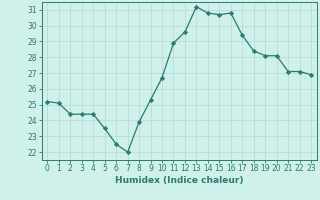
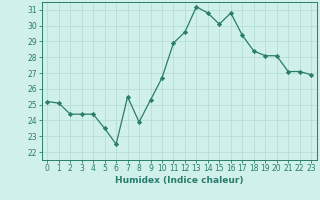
7: 22.0 -> 25.5
15: 30.7 -> 30.1
